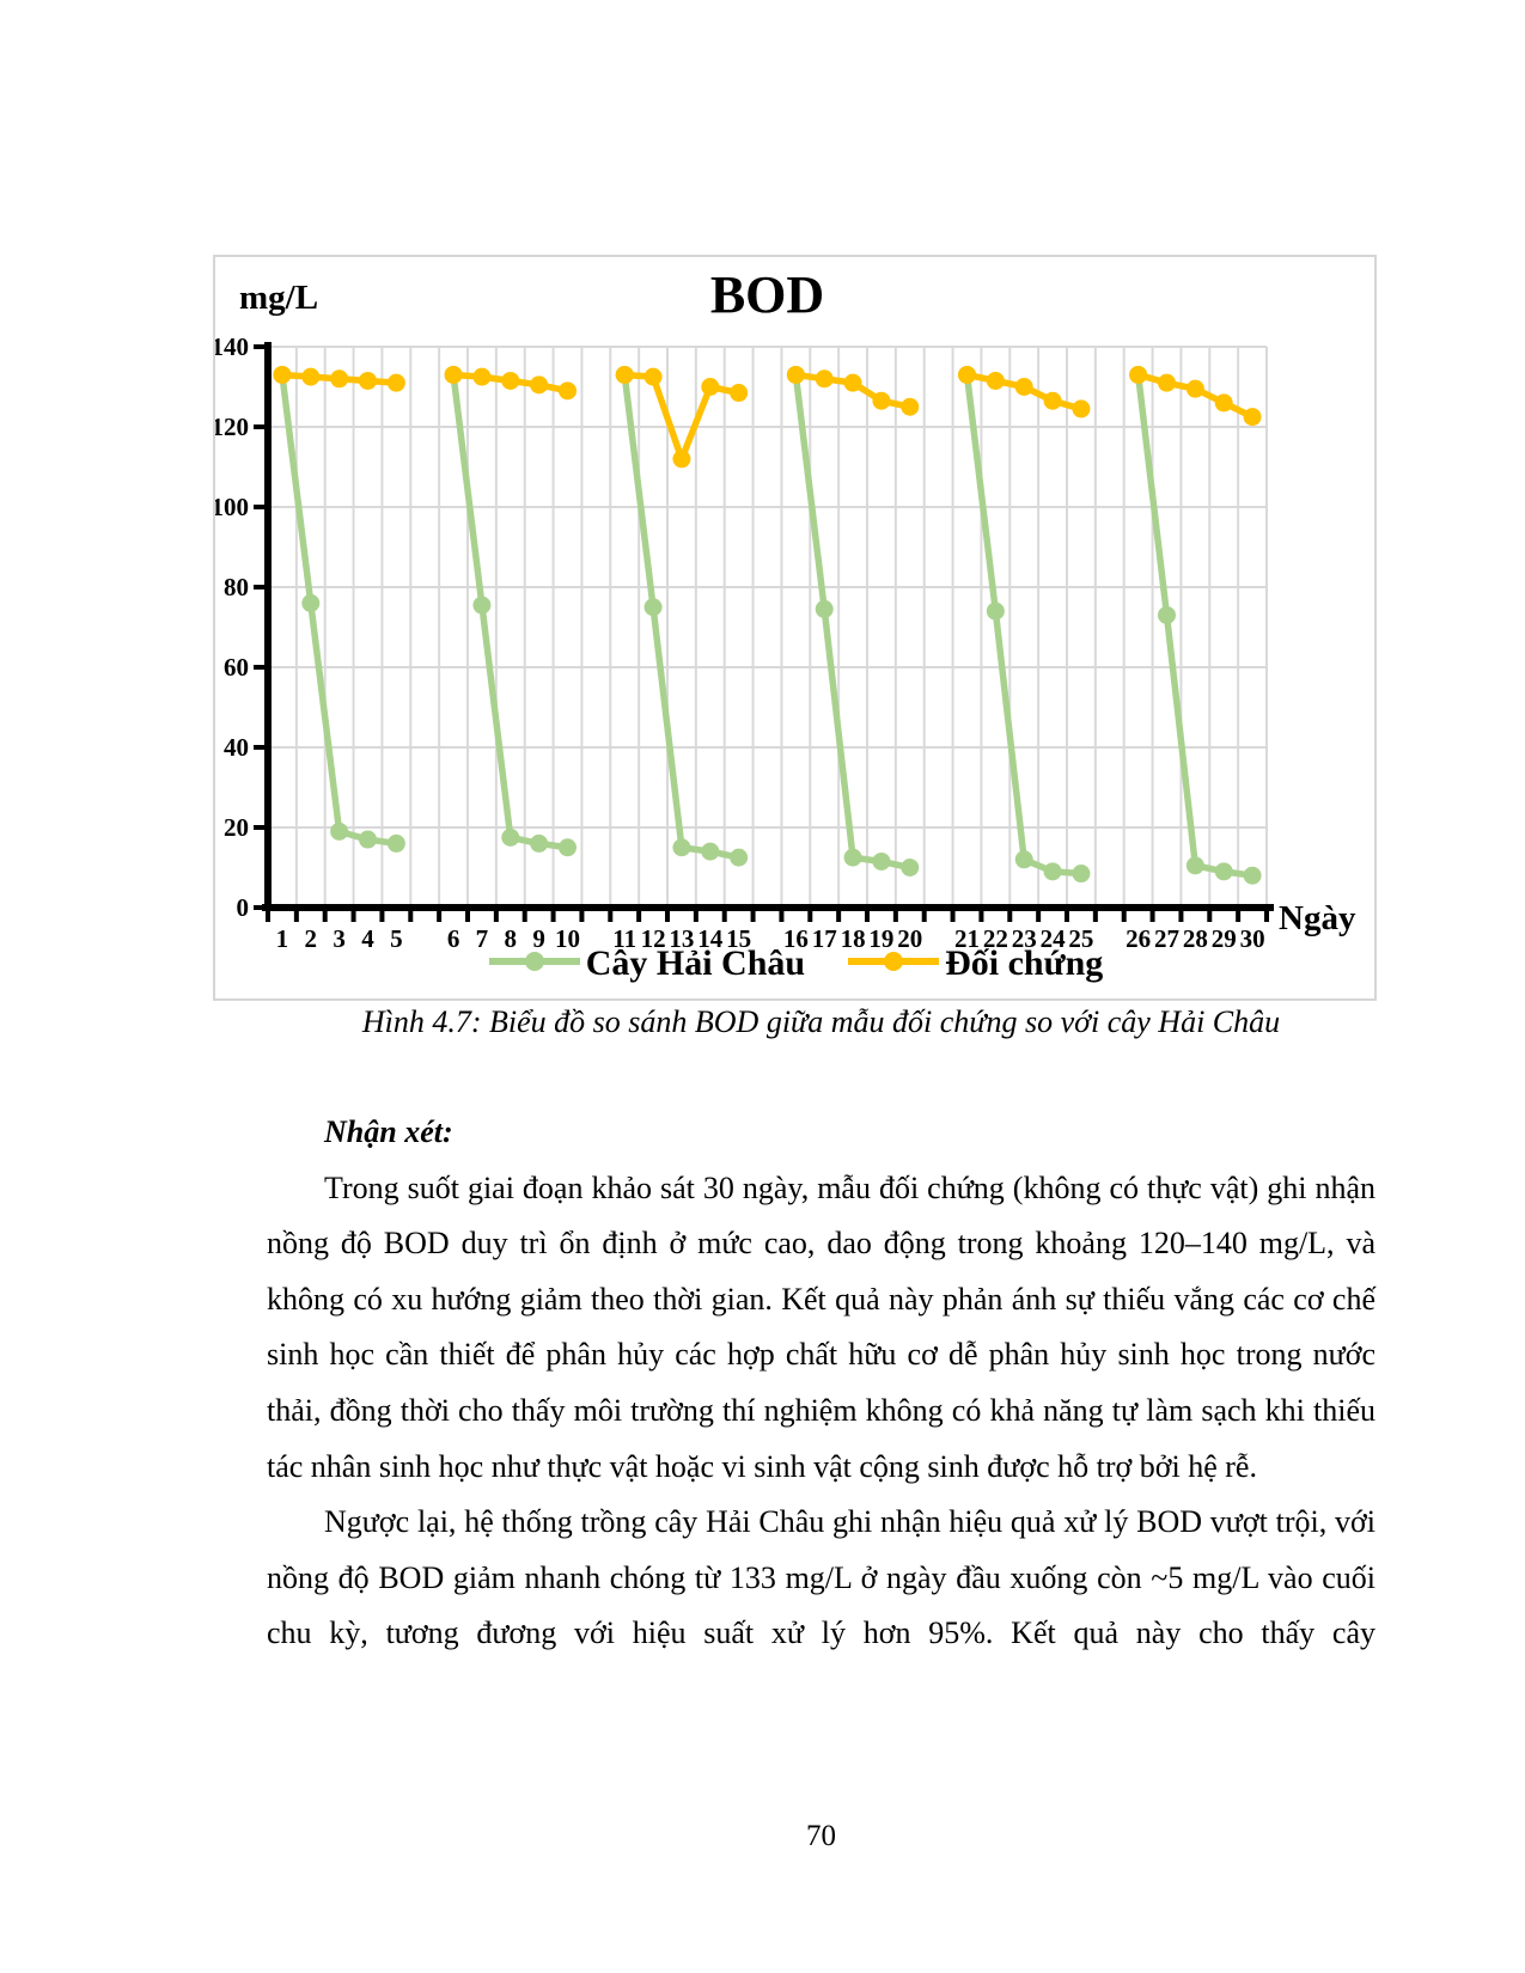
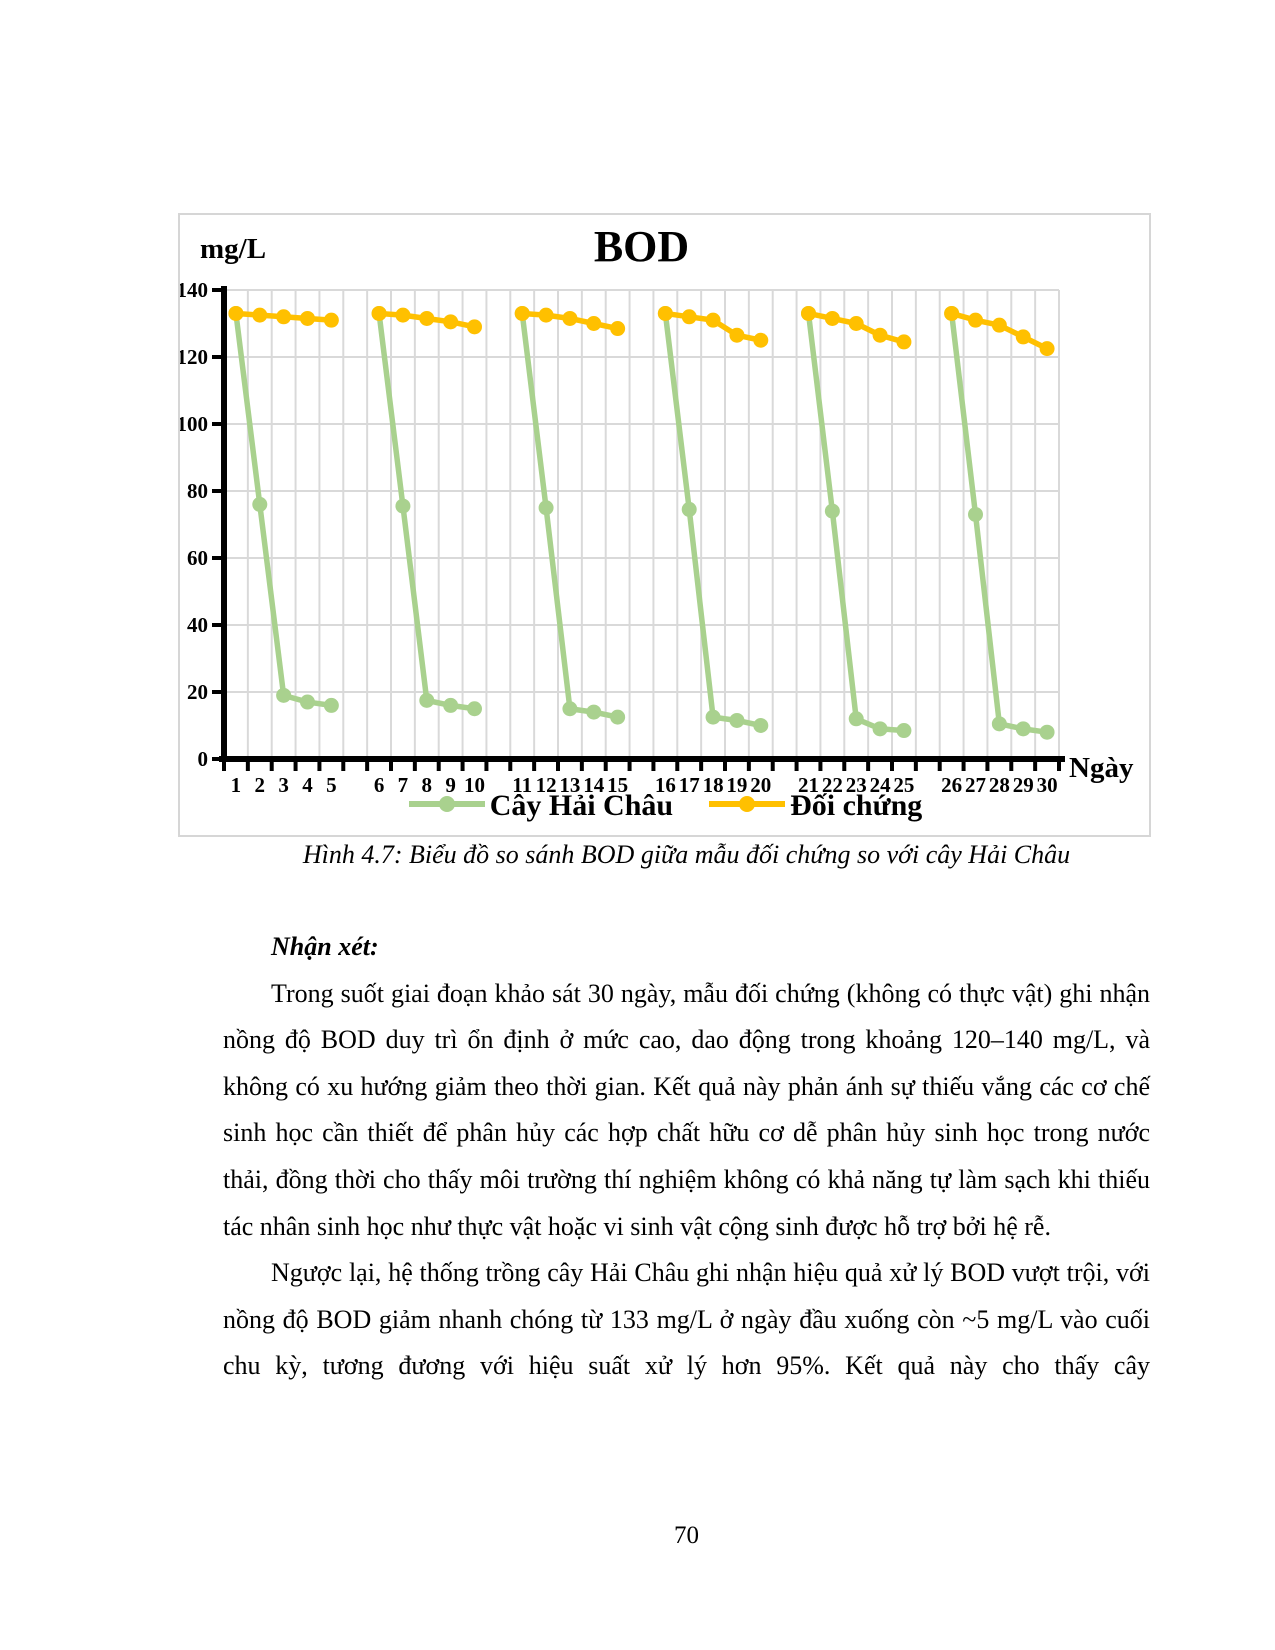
Đối chứng/13: 112 -> 132
